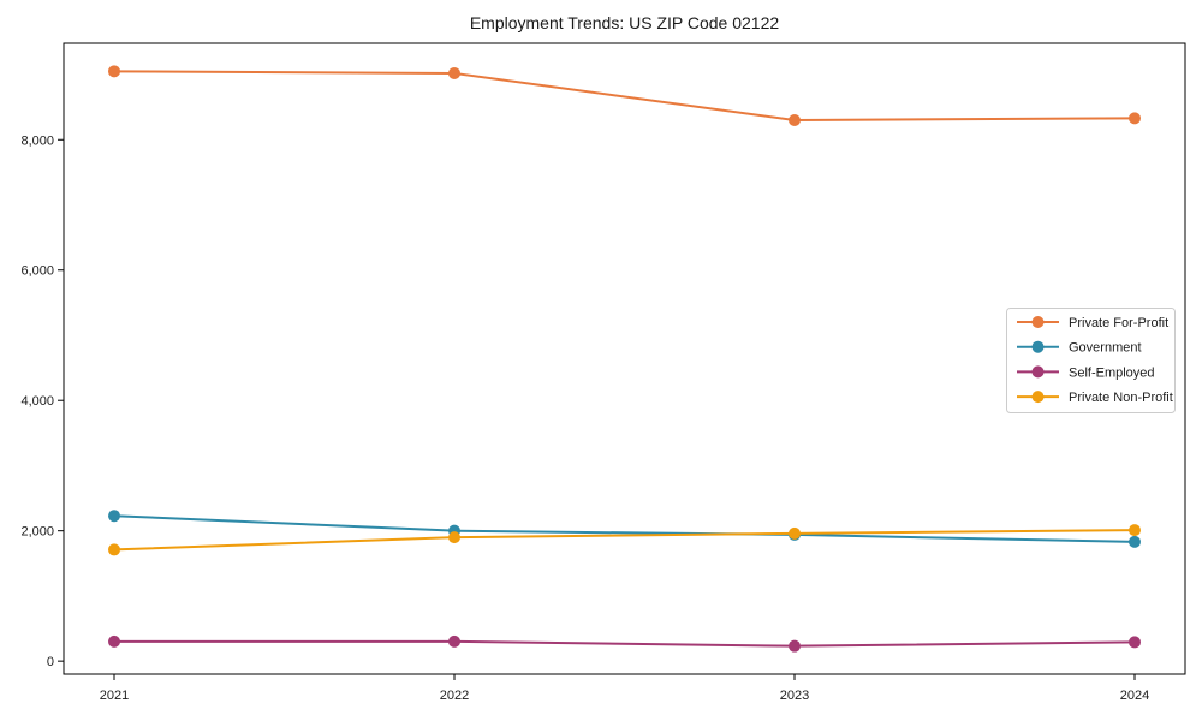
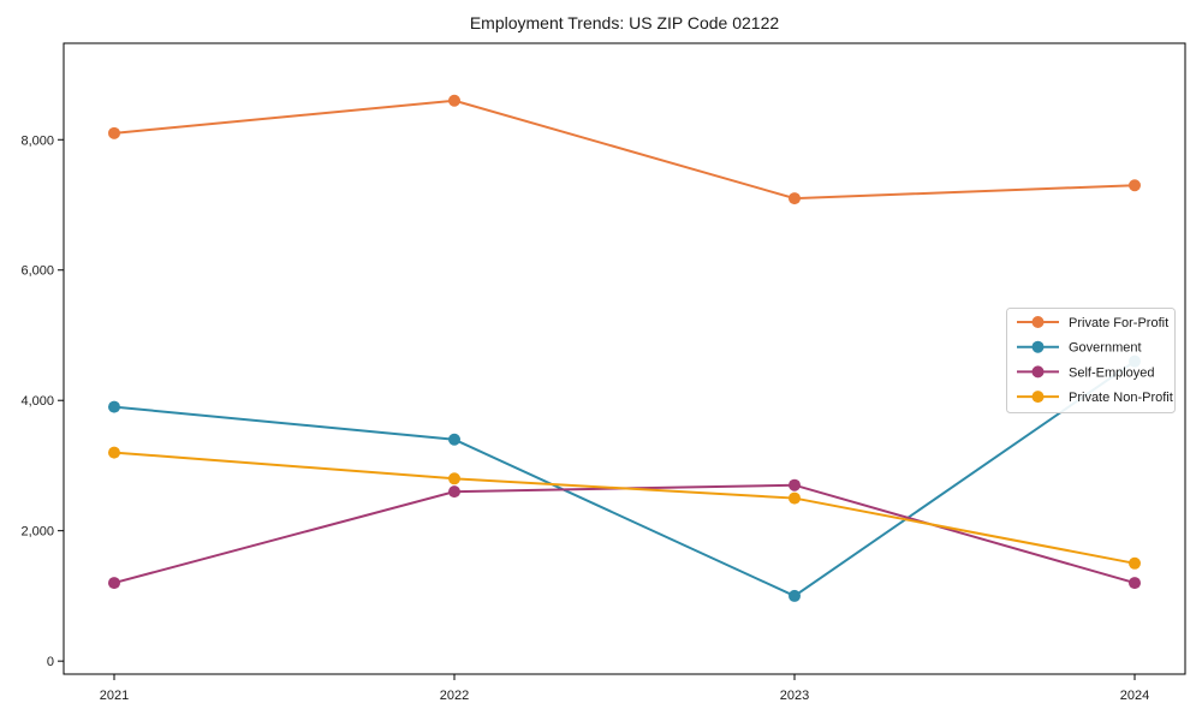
Private For-Profit/2021: 9000 -> 8100
Government/2021: 2200 -> 3900
Self-Employed/2021: 300 -> 1200
Private Non-Profit/2021: 1700 -> 3200
Private For-Profit/2022: 9000 -> 8600
Government/2022: 2000 -> 3400
Self-Employed/2022: 300 -> 2600
Private Non-Profit/2022: 1900 -> 2800
Private For-Profit/2023: 8300 -> 7100
Government/2023: 1900 -> 1000
Self-Employed/2023: 200 -> 2700
Private Non-Profit/2023: 2000 -> 2500
Private For-Profit/2024: 8300 -> 7300
Government/2024: 1800 -> 4600
Self-Employed/2024: 300 -> 1200
Private Non-Profit/2024: 2000 -> 1500
